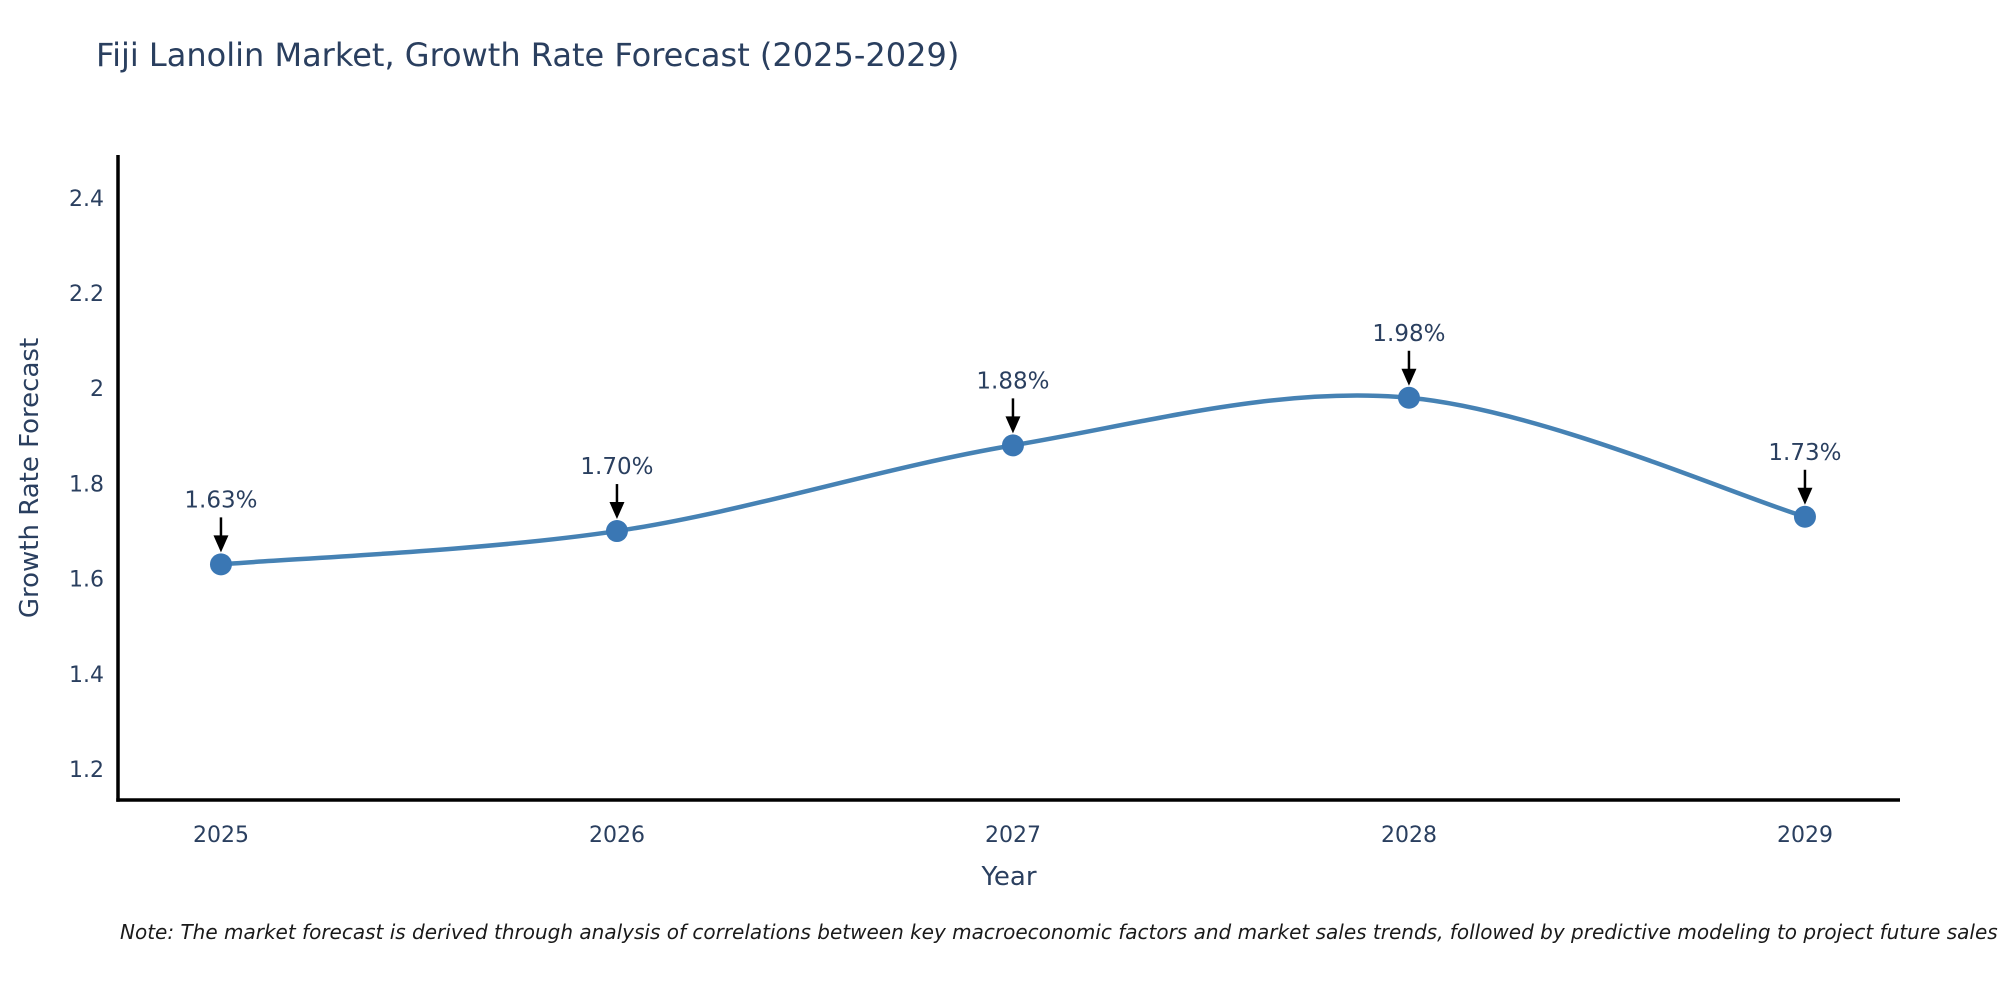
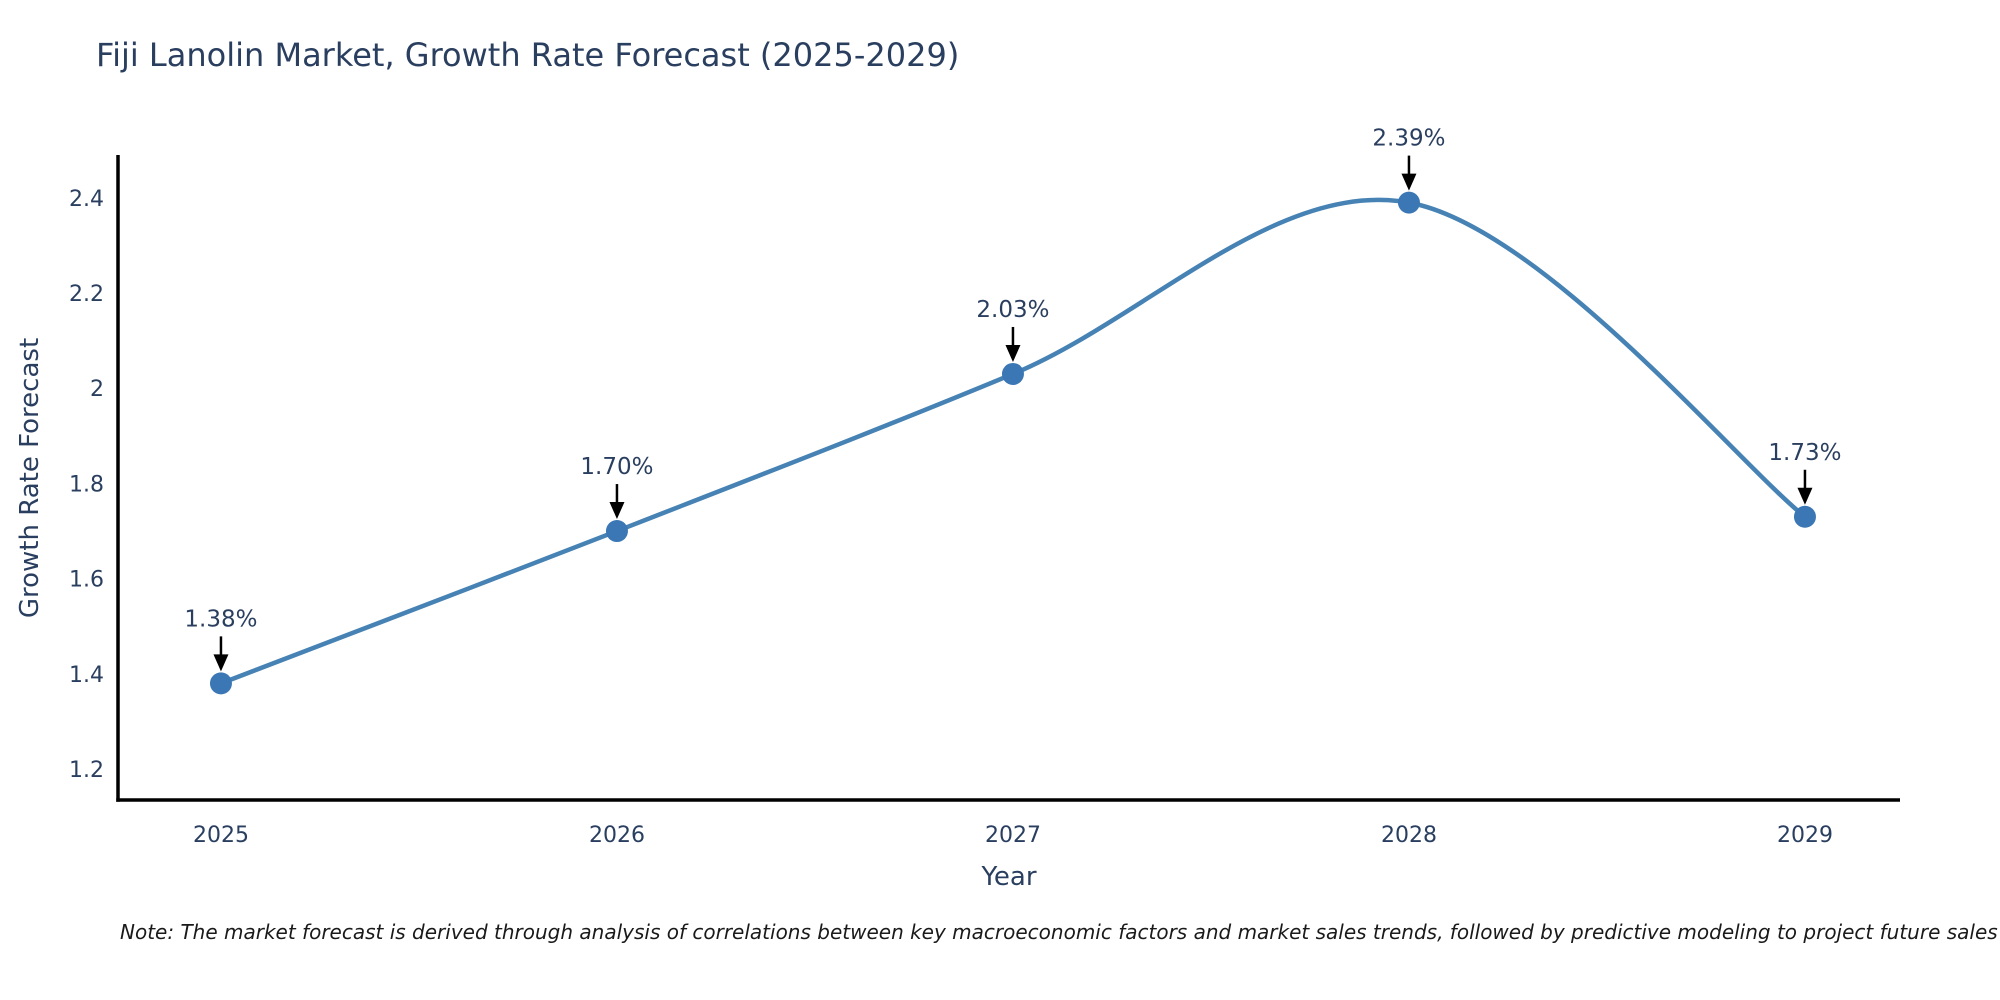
2025: 1.63% -> 1.38%
2027: 1.88% -> 2.03%
2028: 1.98% -> 2.39%
